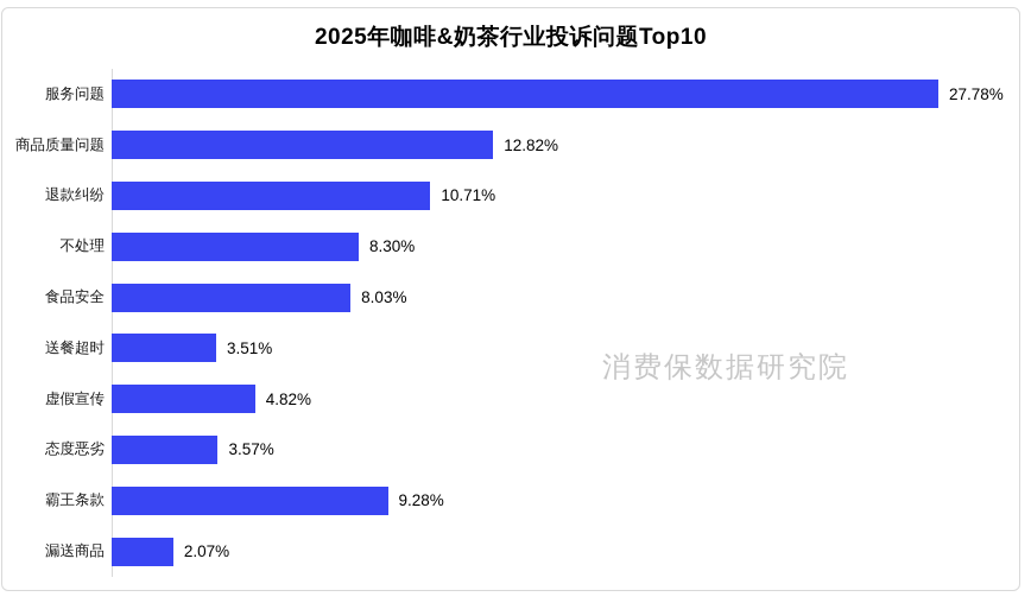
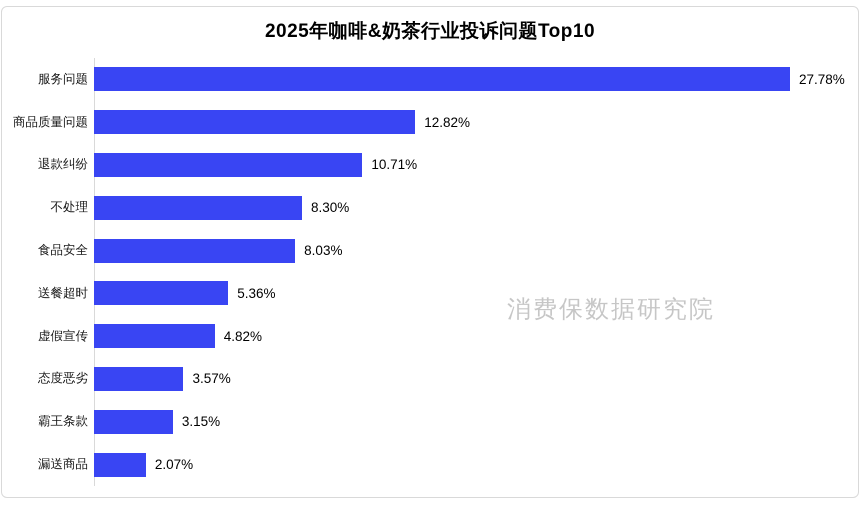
送餐超时: 3.51% -> 5.36%
霸王条款: 9.28% -> 3.15%
